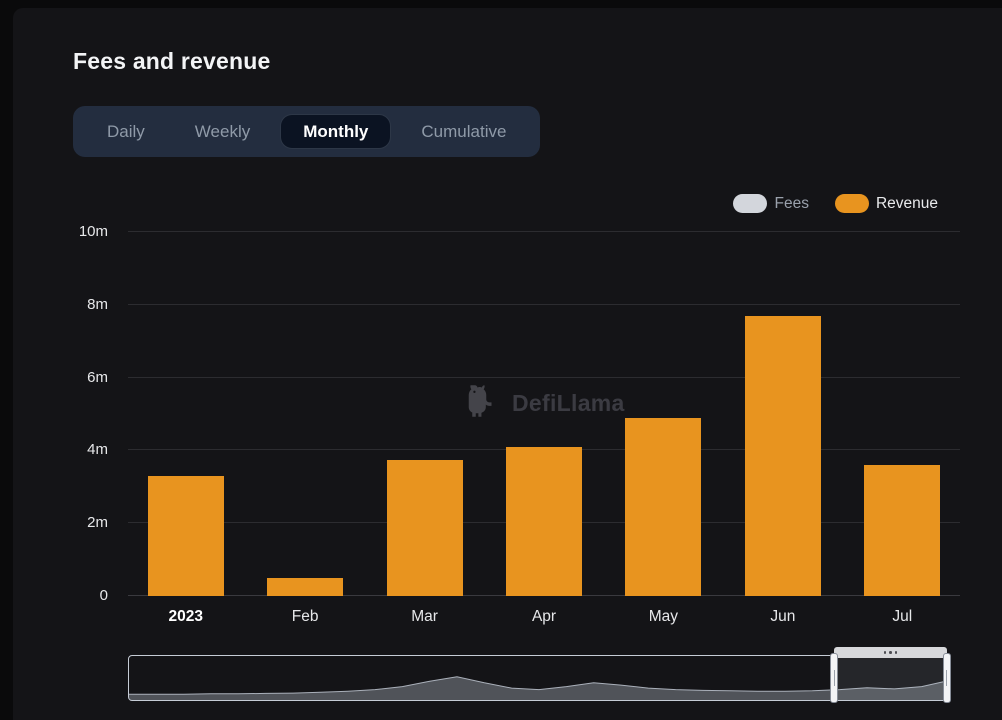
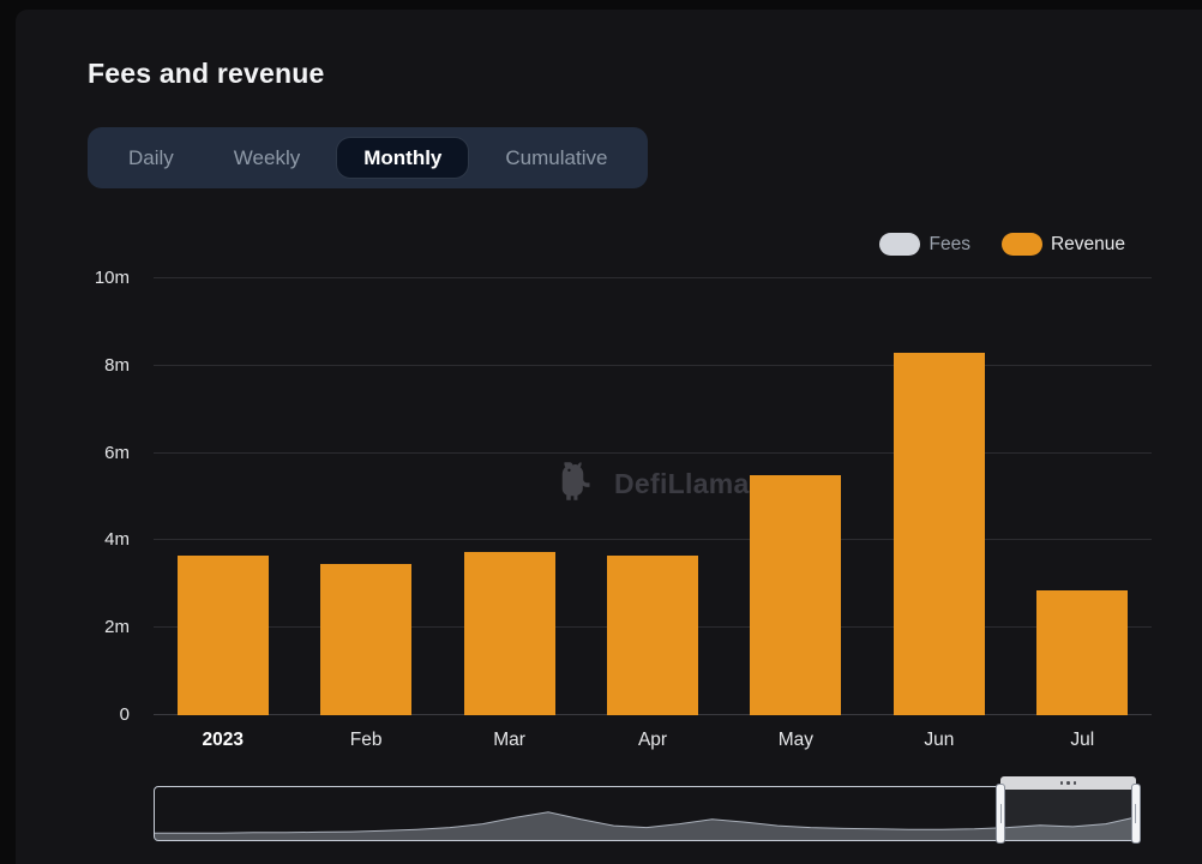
2023: 3.3m -> 3.6m
Feb: 0.5m -> 3.4m
Apr: 4.1m -> 3.6m
May: 4.9m -> 5.5m
Jun: 7.7m -> 8.3m
Jul: 3.6m -> 2.8m
